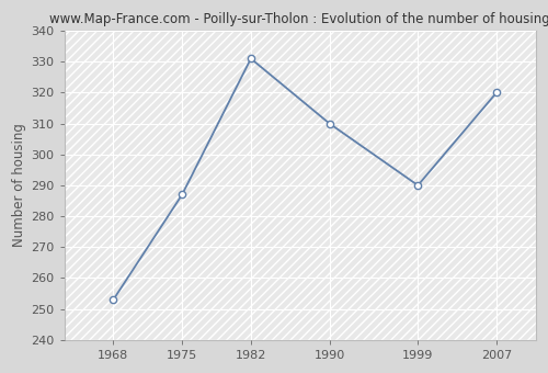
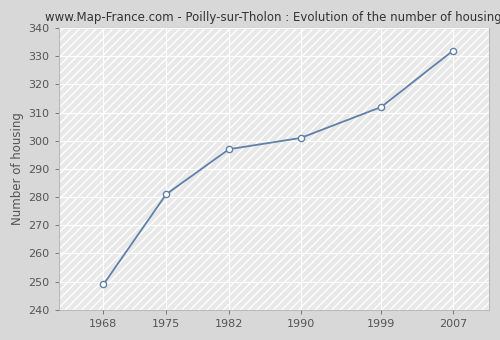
1968: 253 -> 249
1975: 287 -> 281
1982: 331 -> 297
1990: 310 -> 301
1999: 290 -> 312
2007: 320 -> 332
